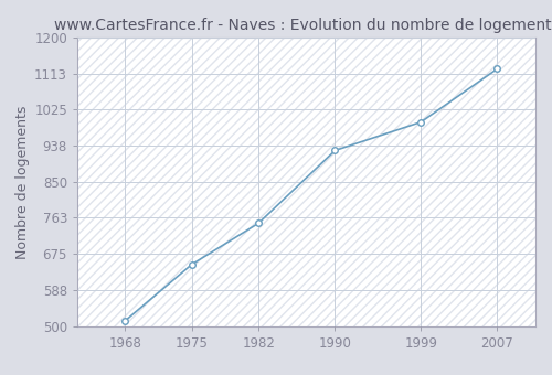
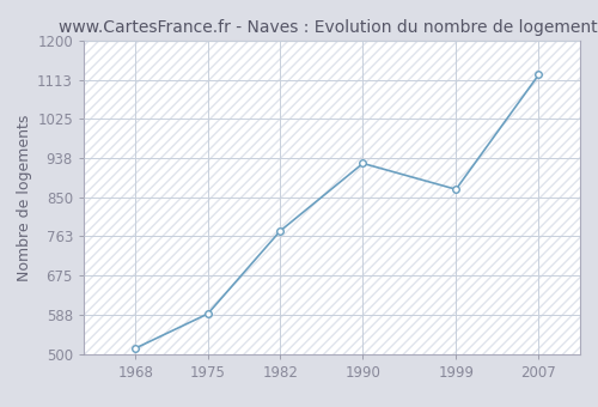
1975: 650 -> 590
1982: 750 -> 775
1999: 995 -> 868
